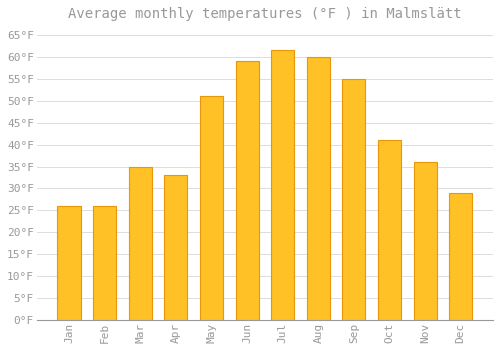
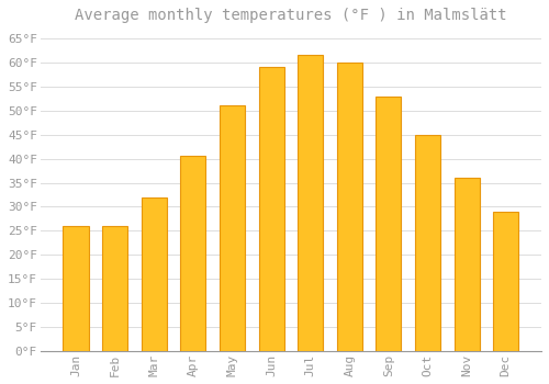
Mar: 35.0°F -> 32.0°F
Apr: 33.0°F -> 40.5°F
Sep: 55.0°F -> 53.0°F
Oct: 41.0°F -> 45.0°F
